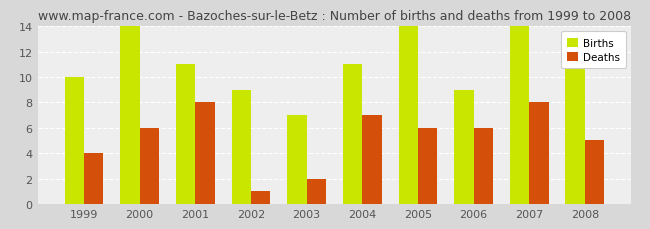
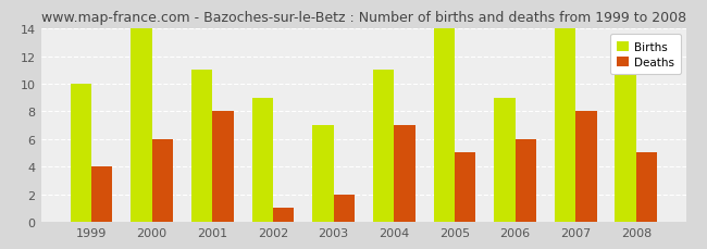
Deaths/2005: 6 -> 5
